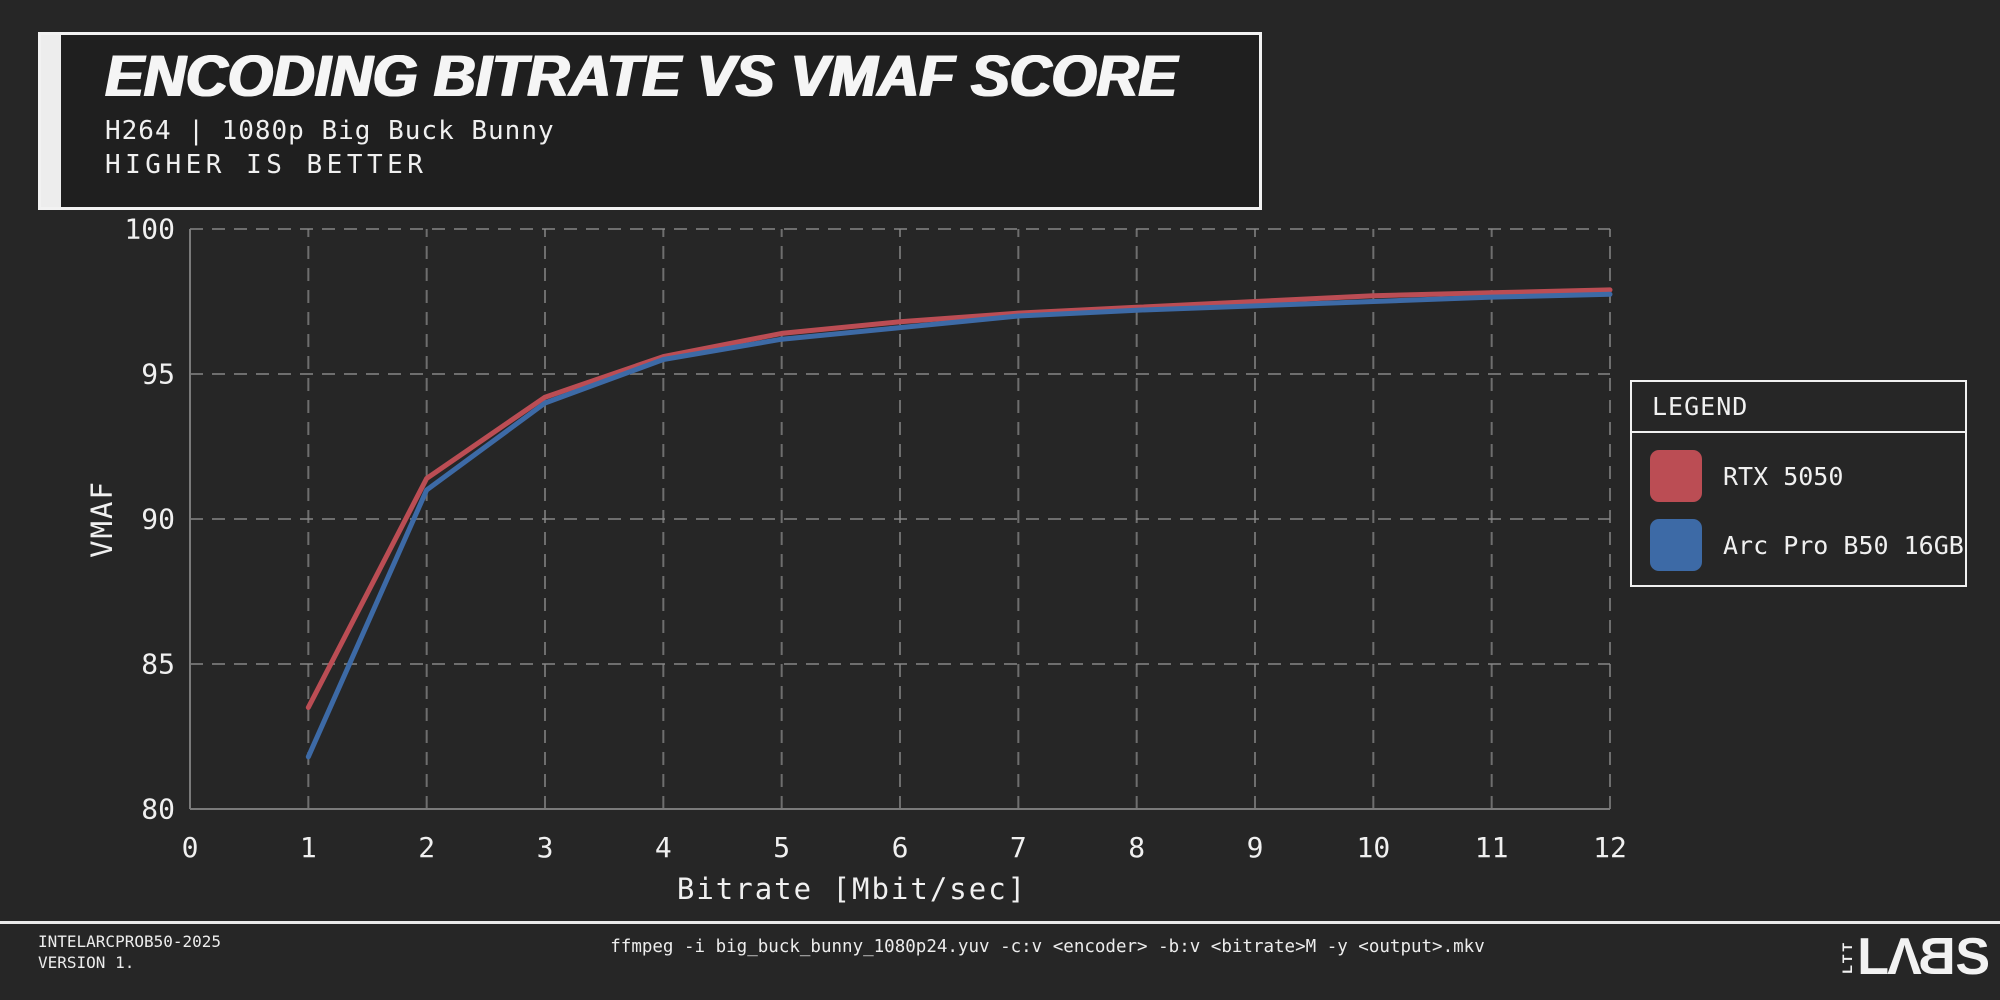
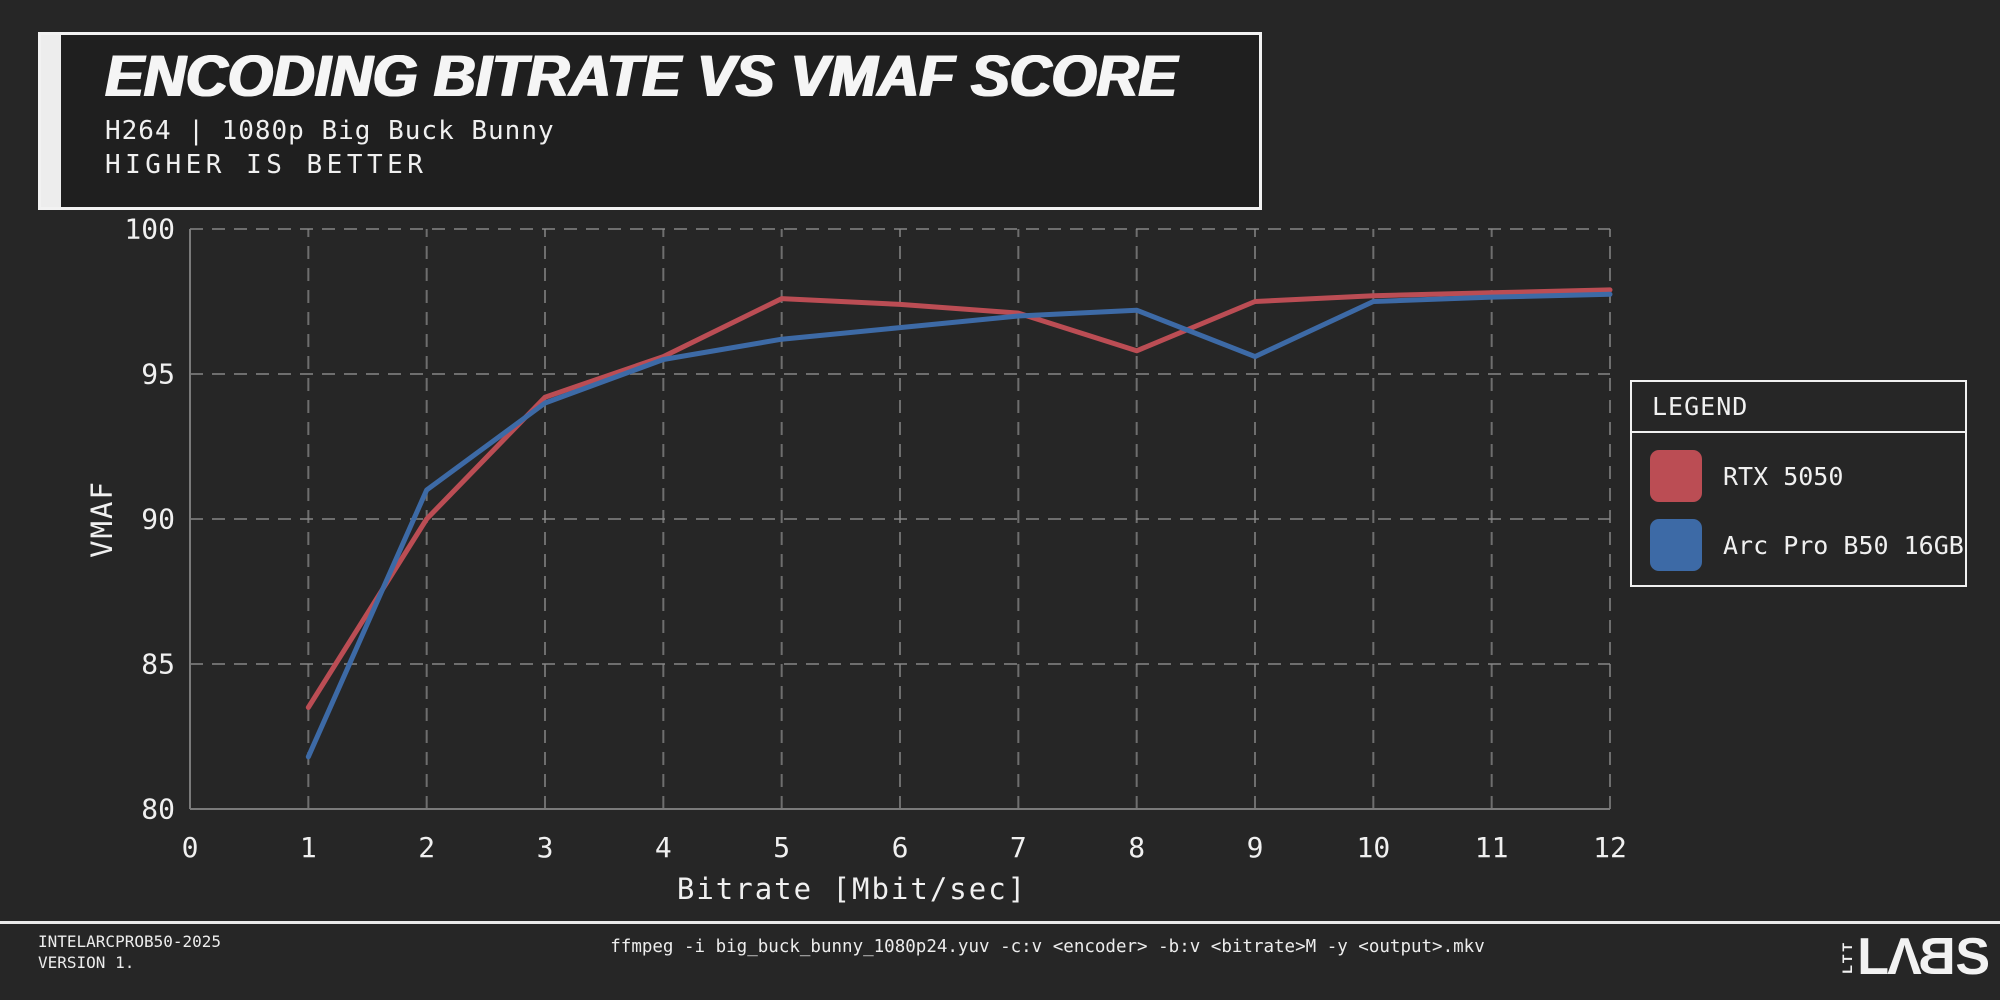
RTX 5050/2: 91.4 -> 90.0
RTX 5050/5: 96.4 -> 97.6
RTX 5050/6: 96.8 -> 97.4
RTX 5050/8: 97.3 -> 95.8
Arc Pro B50 16GB/9: 97.3 -> 95.6
